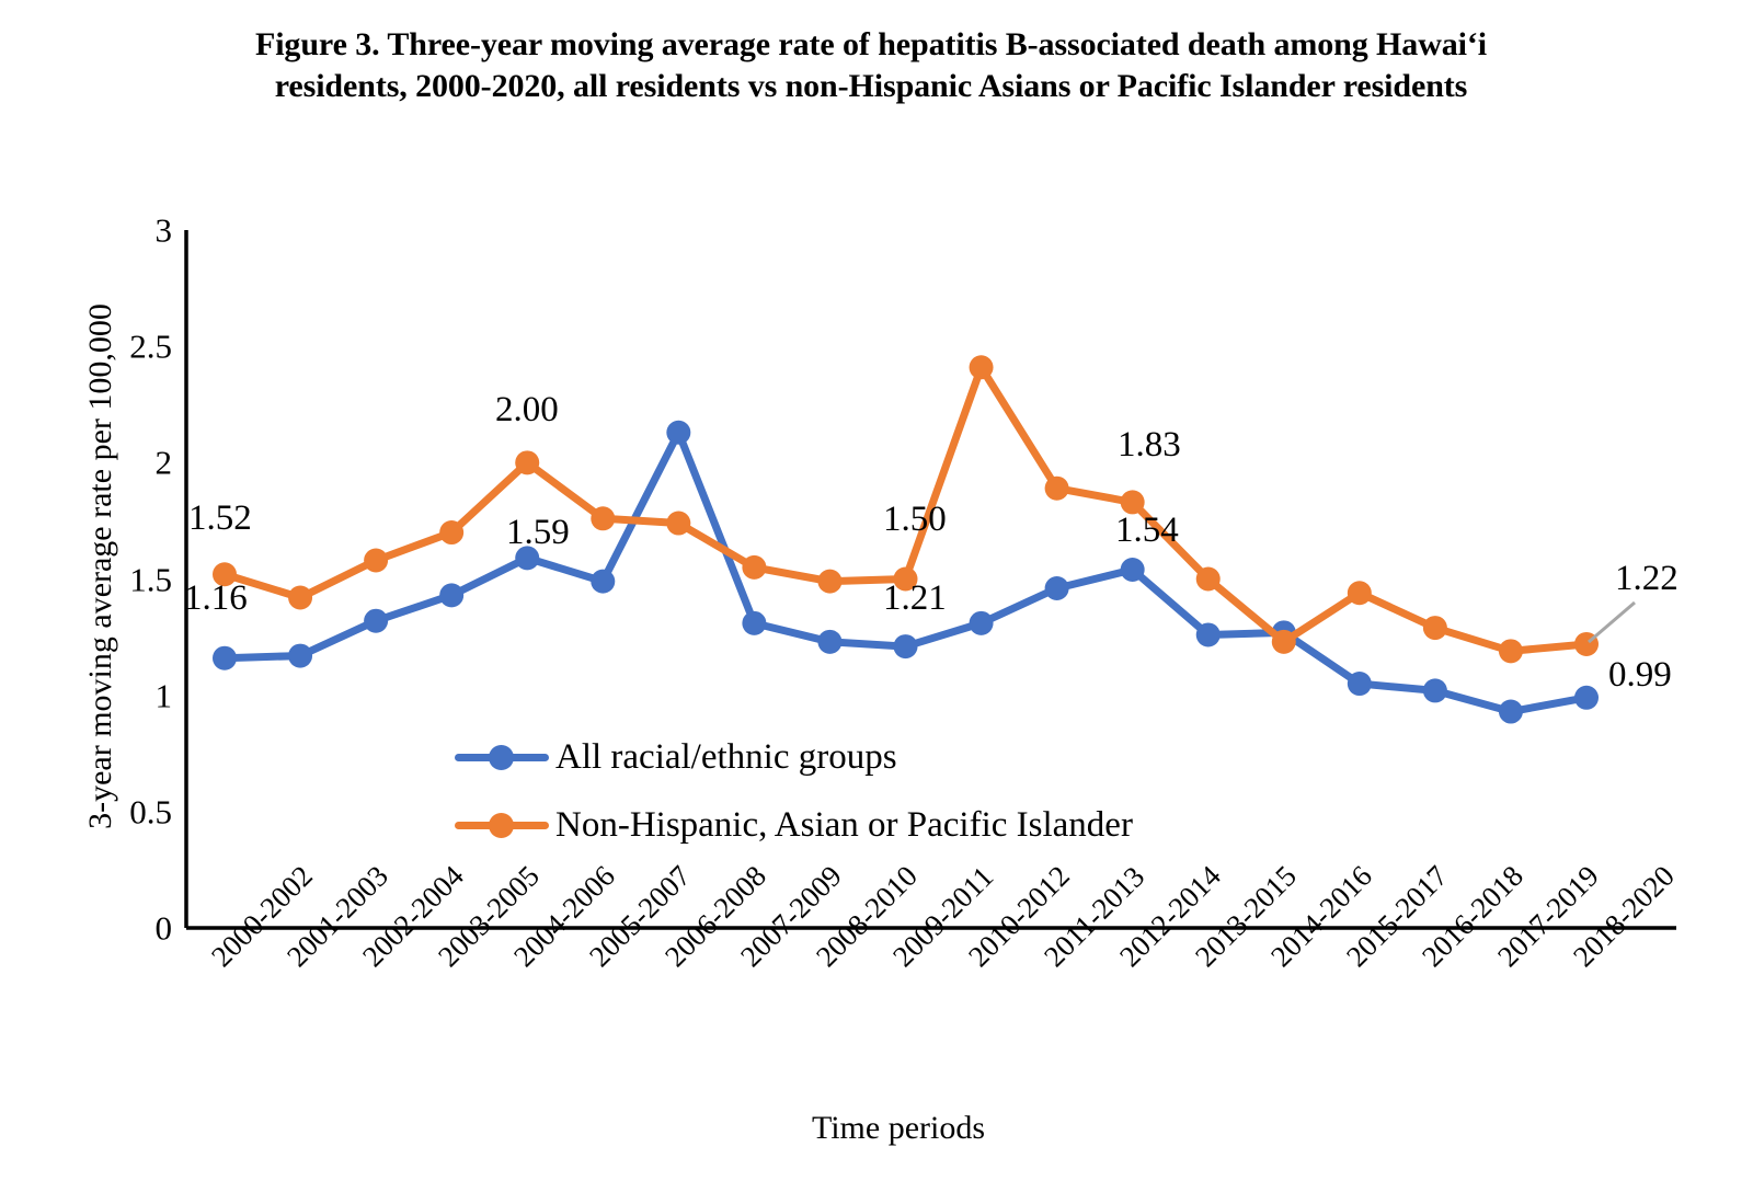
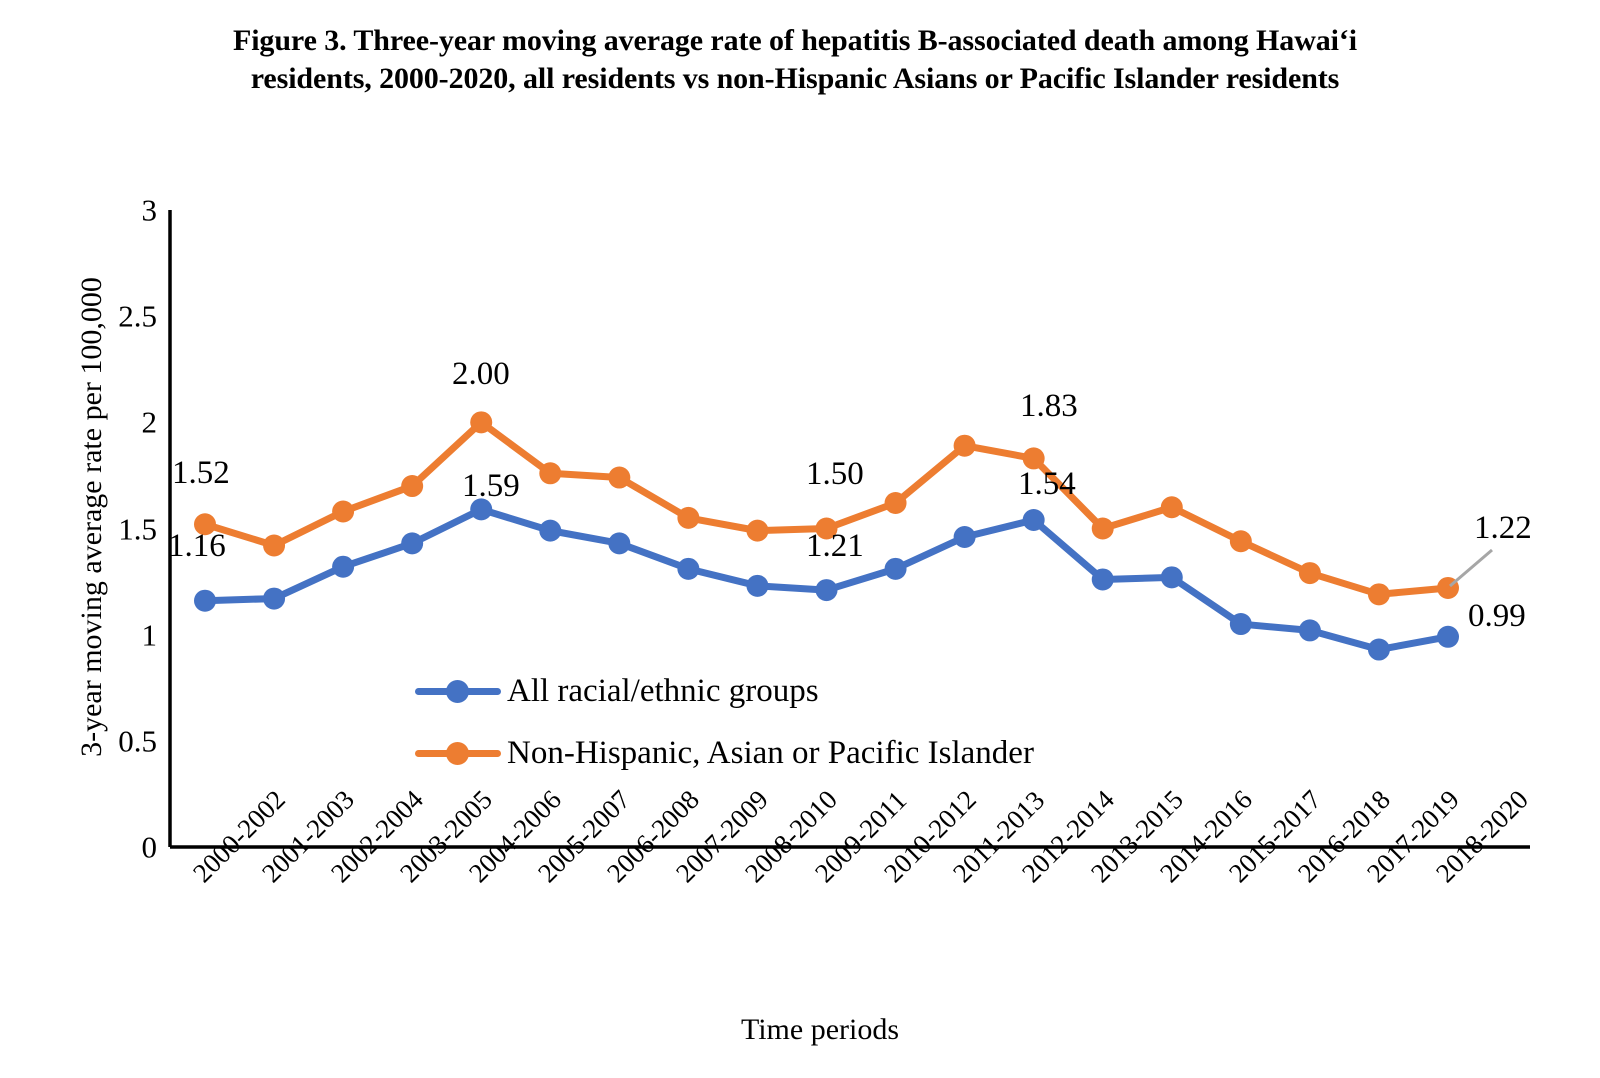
All racial/ethnic groups/2006-2008: 2.13 -> 1.43
Non-Hispanic, Asian or Pacific Islander/2010-2012: 2.41 -> 1.62
Non-Hispanic, Asian or Pacific Islander/2014-2016: 1.23 -> 1.60
